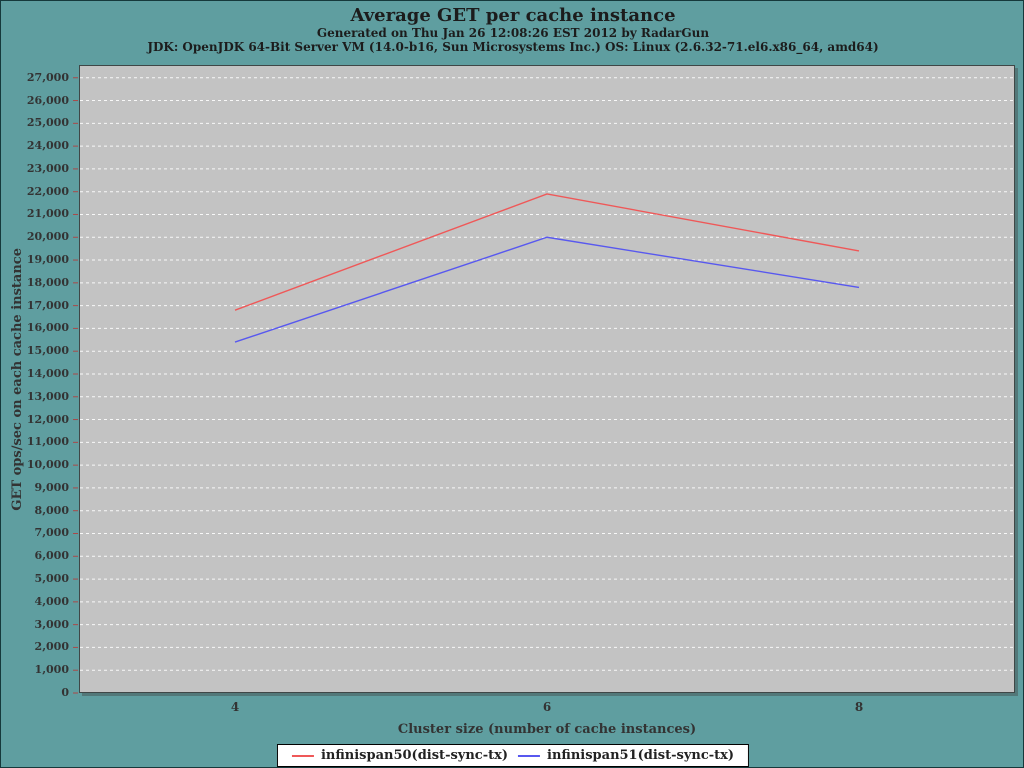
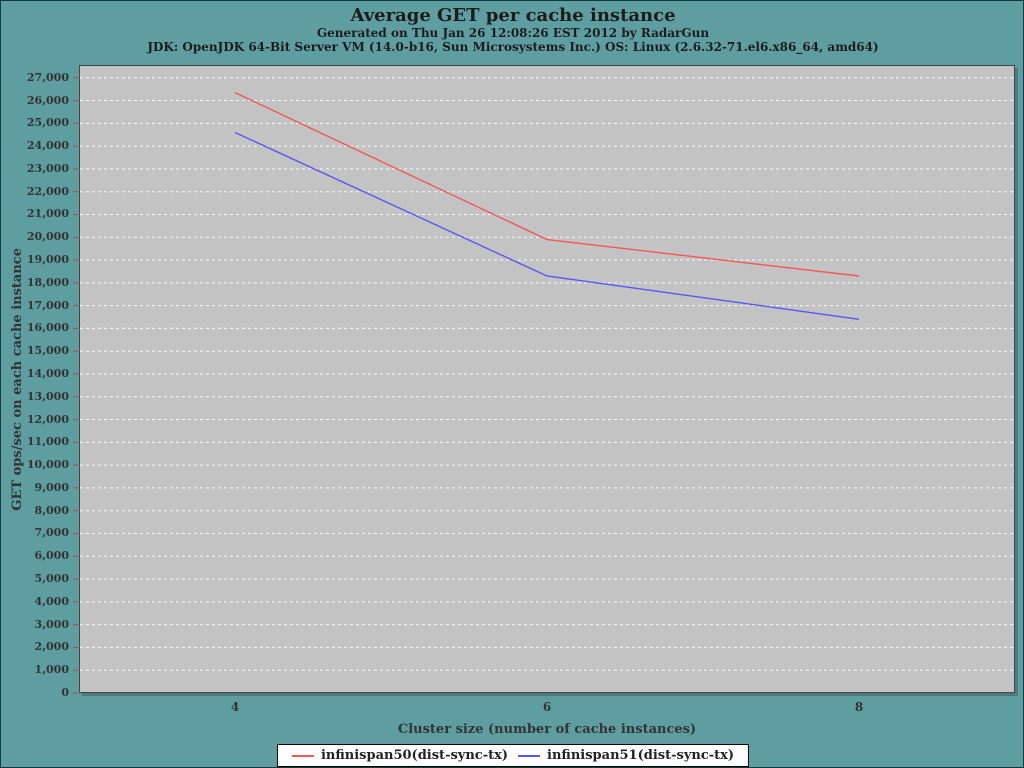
infinispan50(dist-sync-tx)/4: 16800 -> 26400
infinispan51(dist-sync-tx)/4: 15400 -> 24600
infinispan50(dist-sync-tx)/6: 21900 -> 19900
infinispan51(dist-sync-tx)/6: 20000 -> 18300
infinispan50(dist-sync-tx)/8: 19400 -> 18300
infinispan51(dist-sync-tx)/8: 17800 -> 16400
